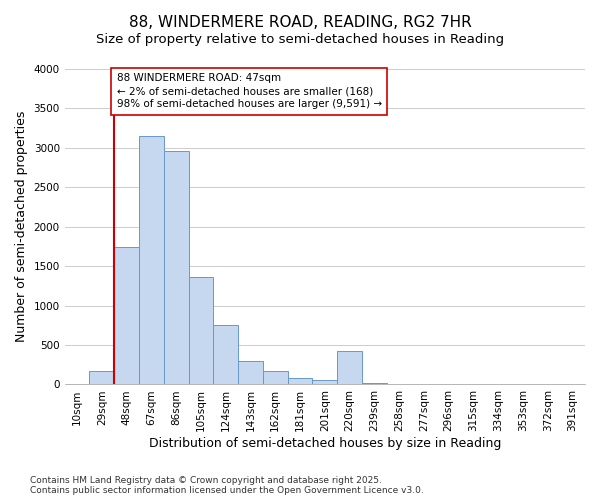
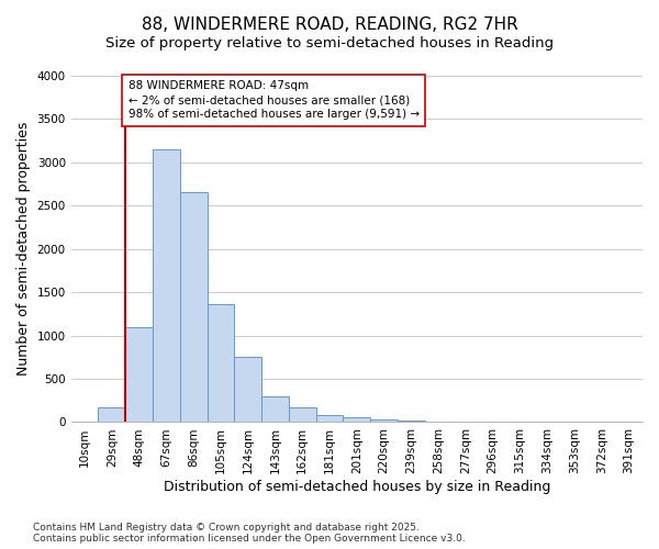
48sqm: 1740 -> 1100
86sqm: 2960 -> 2660
220sqm: 420 -> 40
